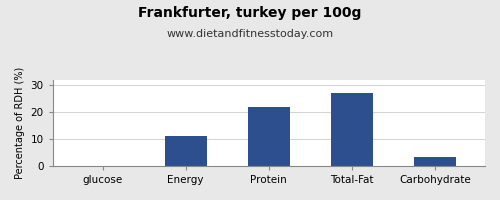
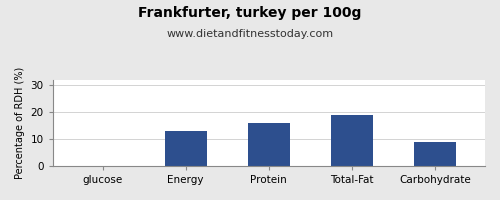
Energy: 11.0 -> 13.0
Protein: 22.0 -> 16.0
Total-Fat: 27.0 -> 19.0
Carbohydrate: 3.3 -> 9.0
